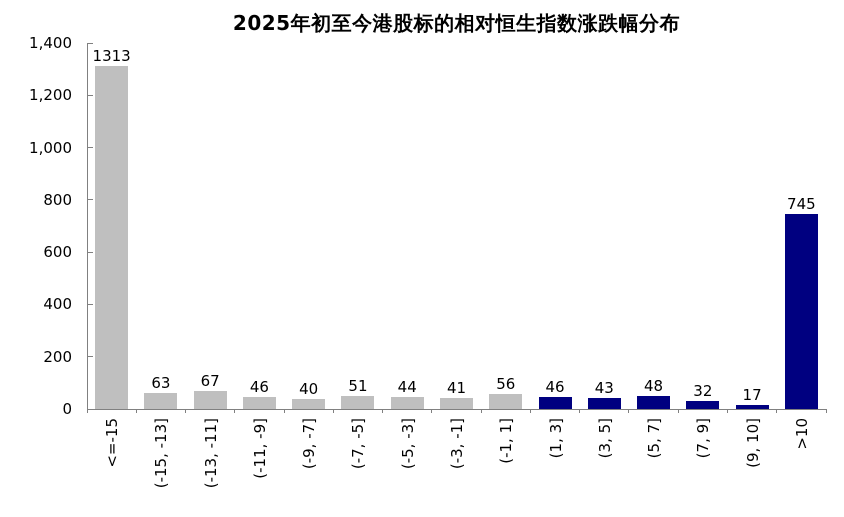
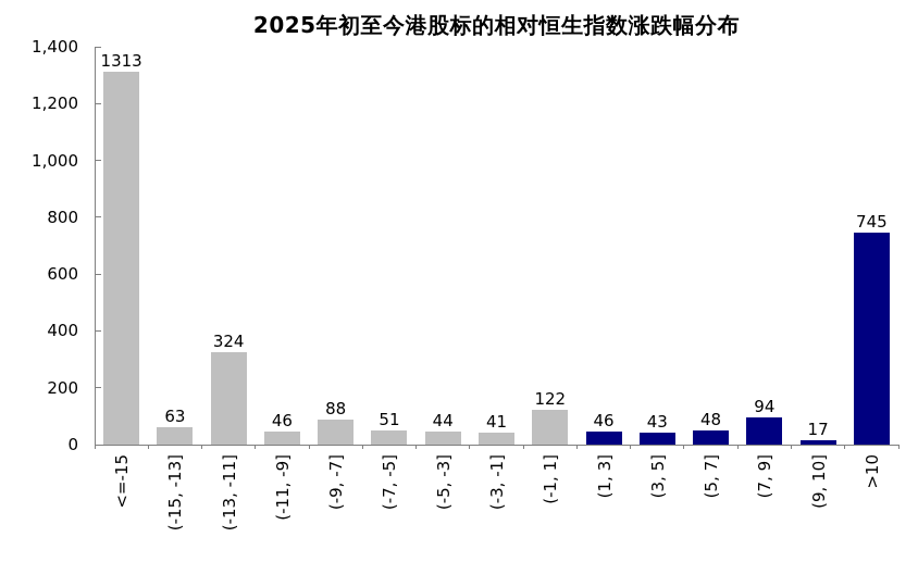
(-13, -11]: 67 -> 324
(-9, -7]: 40 -> 88
(-1, 1]: 56 -> 122
(7, 9]: 32 -> 94
